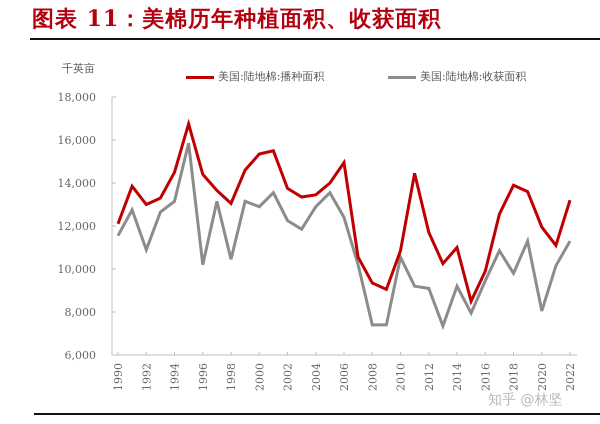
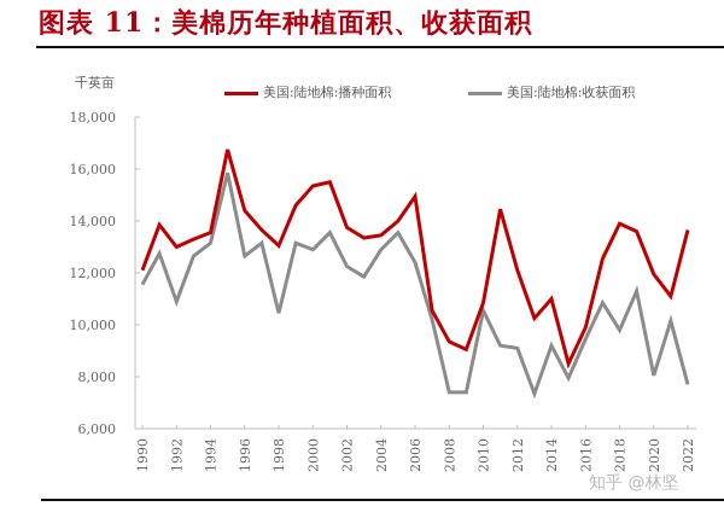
美国:陆地棉:播种面积/1994: 14500 -> 13600
美国:陆地棉:收获面积/1996: 10200 -> 12600
美国:陆地棉:播种面积/2012: 11700 -> 12100
美国:陆地棉:播种面积/2022: 13200 -> 13600
美国:陆地棉:收获面积/2022: 11300 -> 7700
